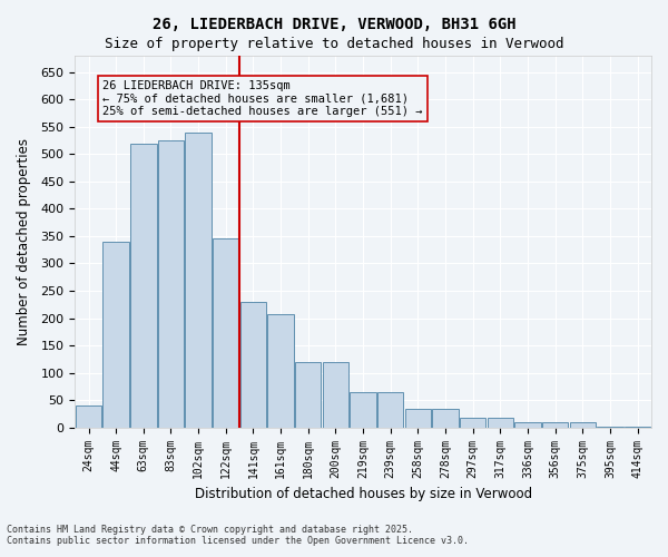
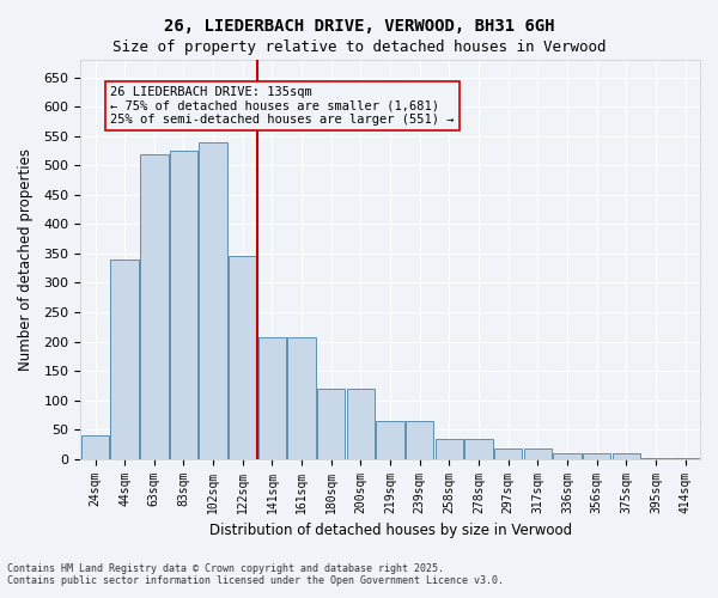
141sqm: 230 -> 207
